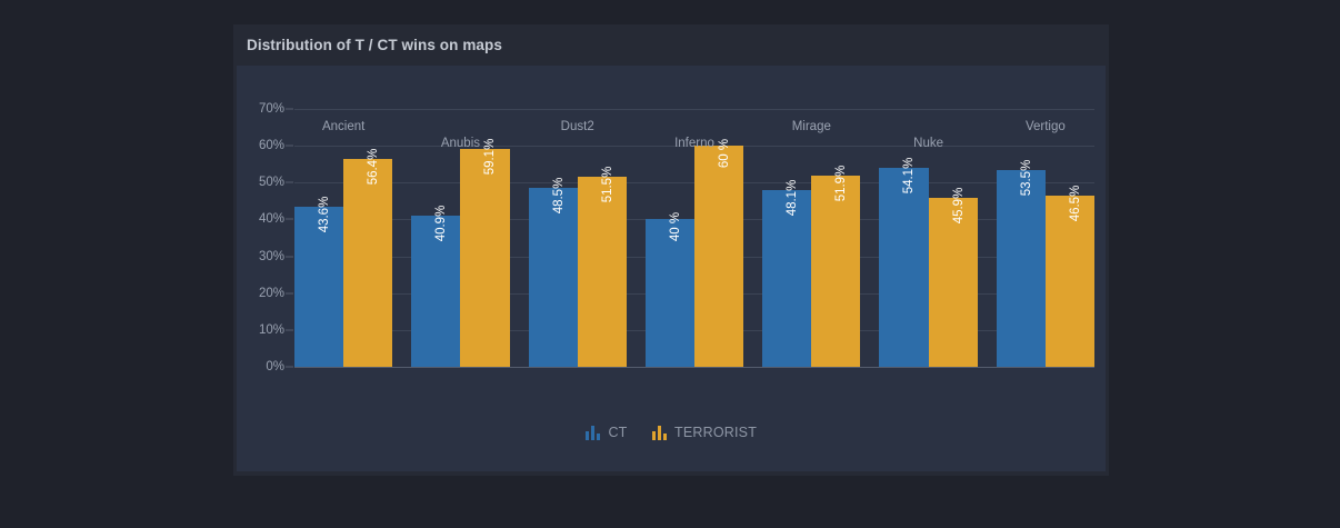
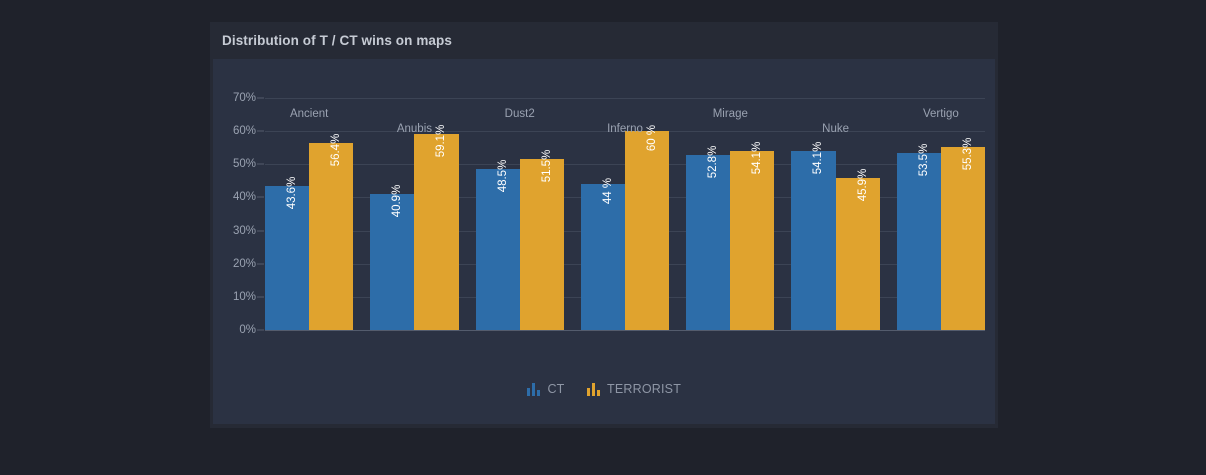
CT/Inferno: 40 -> 44
CT/Mirage: 48.1% -> 52.8%
TERRORIST/Mirage: 51.9% -> 54.1%
TERRORIST/Vertigo: 46.5% -> 55.3%
